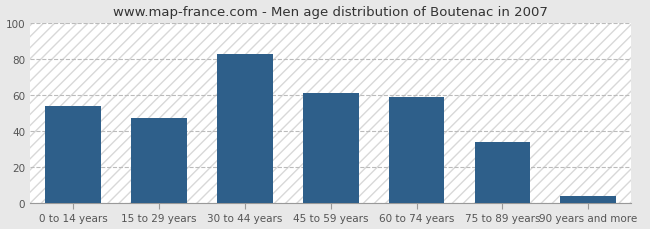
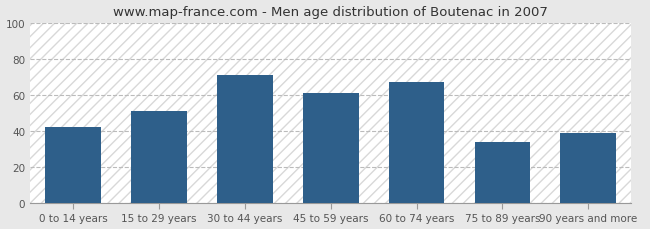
0 to 14 years: 54 -> 42
15 to 29 years: 47 -> 51
30 to 44 years: 83 -> 71
60 to 74 years: 59 -> 67
90 years and more: 4 -> 39
